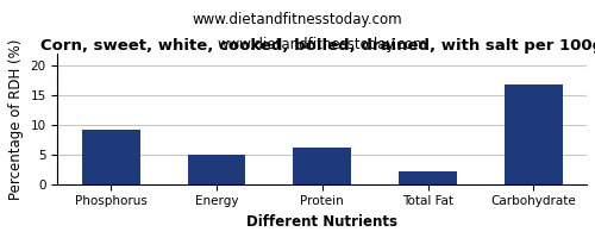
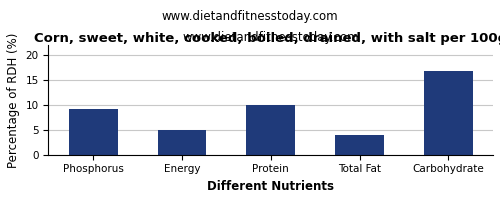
Protein: 6.1 -> 10.0
Total Fat: 2.1 -> 4.0
